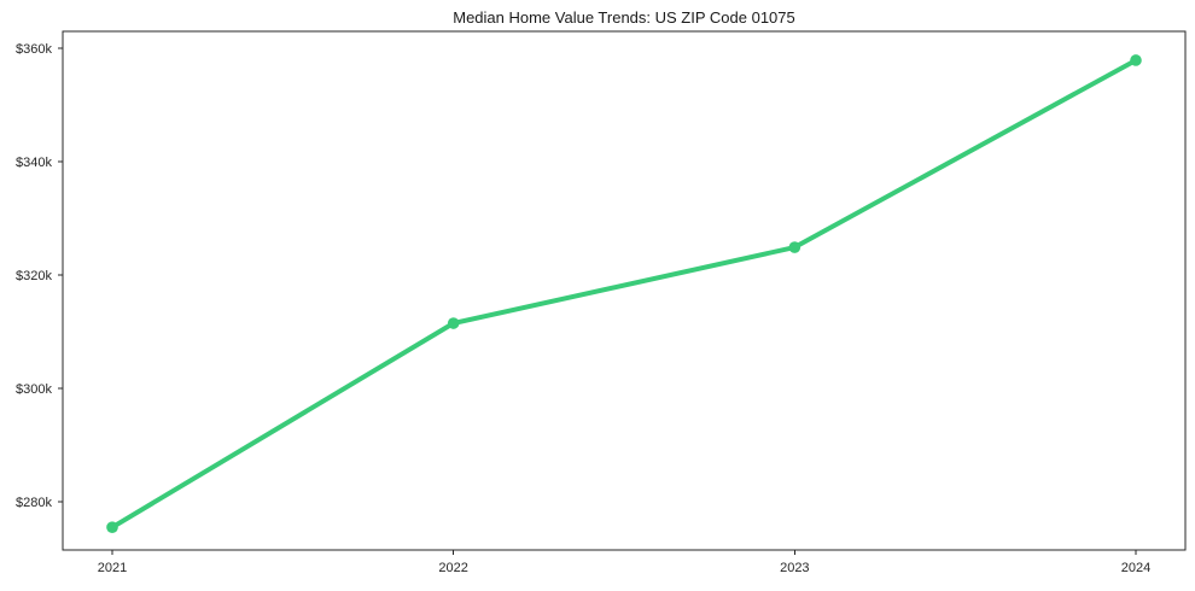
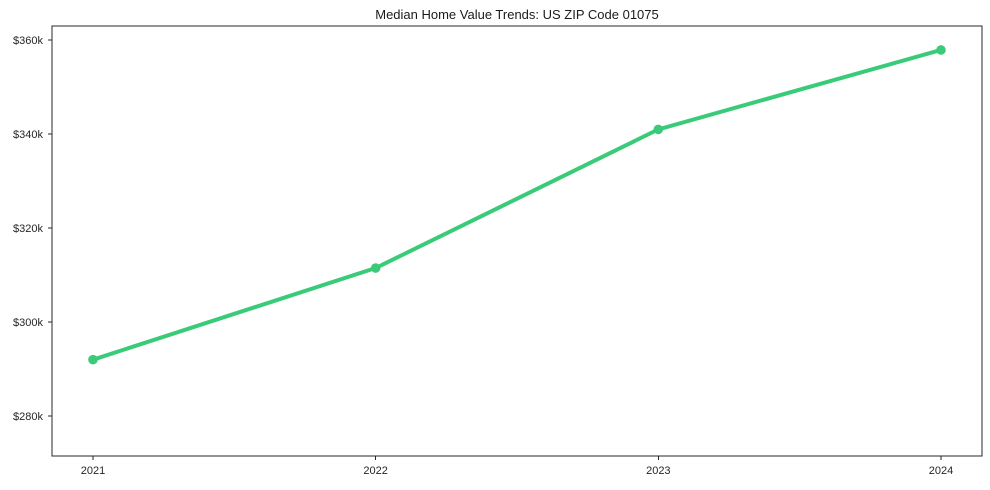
2021: $276k -> $292k
2023: $325k -> $341k
